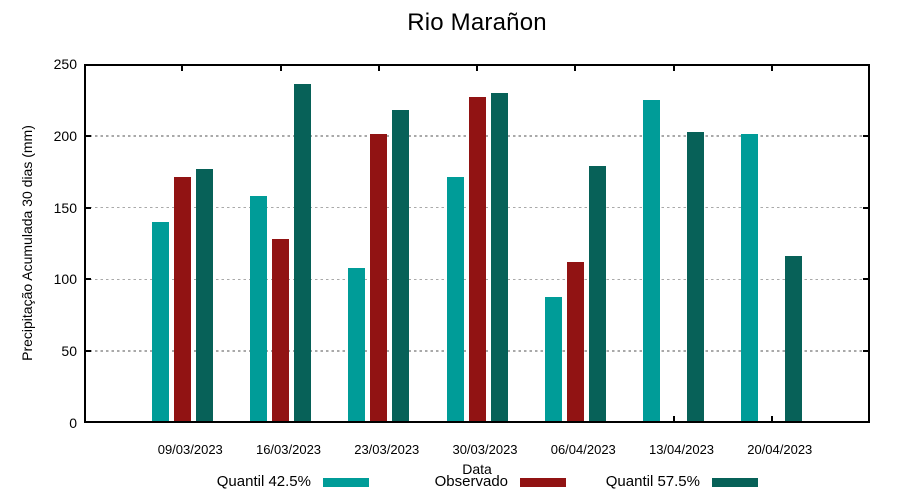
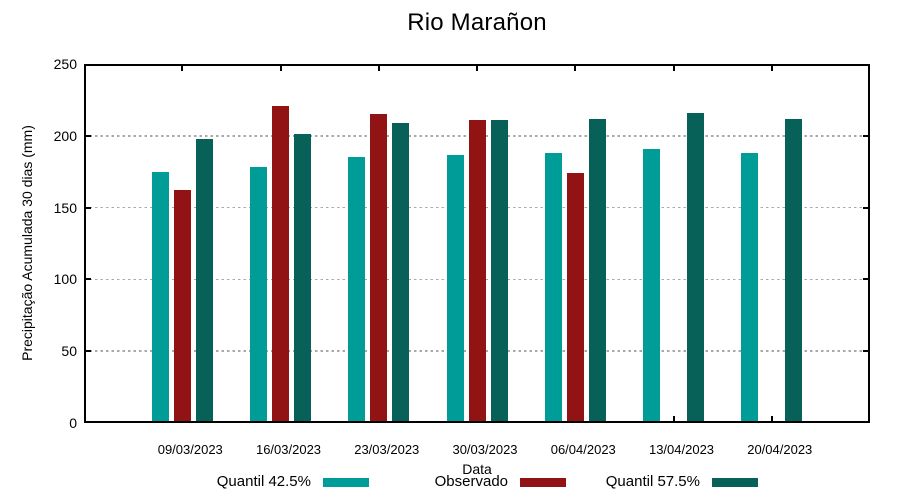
Quantil 42.5%/09/03/2023: 140 -> 175
Observado/09/03/2023: 171 -> 162
Quantil 57.5%/09/03/2023: 177 -> 198
Quantil 42.5%/16/03/2023: 158 -> 178
Observado/16/03/2023: 128 -> 221
Quantil 57.5%/16/03/2023: 236 -> 201
Quantil 42.5%/23/03/2023: 108 -> 185
Observado/23/03/2023: 201 -> 215
Quantil 57.5%/23/03/2023: 218 -> 209
Quantil 42.5%/30/03/2023: 171 -> 187
Observado/30/03/2023: 227 -> 211
Quantil 57.5%/30/03/2023: 230 -> 211
Quantil 42.5%/06/04/2023: 88 -> 188
Observado/06/04/2023: 112 -> 174
Quantil 57.5%/06/04/2023: 179 -> 212
Quantil 42.5%/13/04/2023: 225 -> 191
Quantil 57.5%/13/04/2023: 203 -> 216
Quantil 42.5%/20/04/2023: 201 -> 188
Quantil 57.5%/20/04/2023: 116 -> 212
